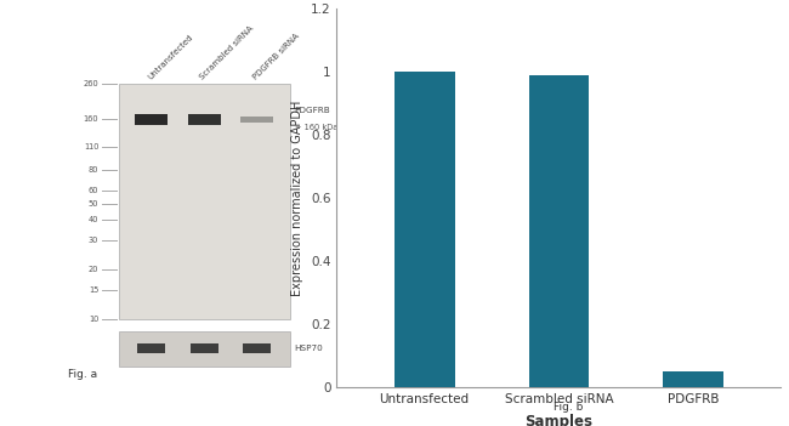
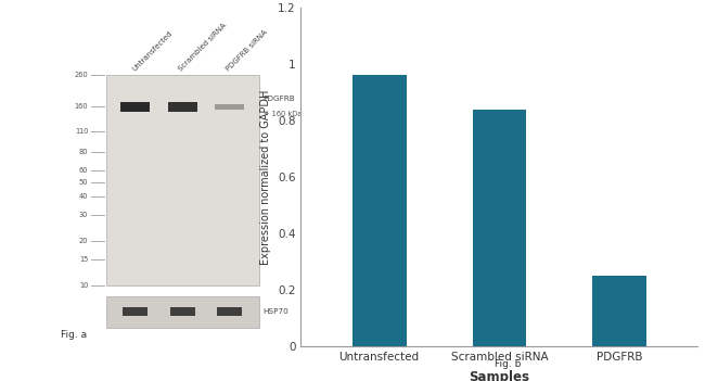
Untransfected: 1.00 -> 0.96
Scrambled siRNA: 0.99 -> 0.84
PDGFRB: 0.05 -> 0.25
